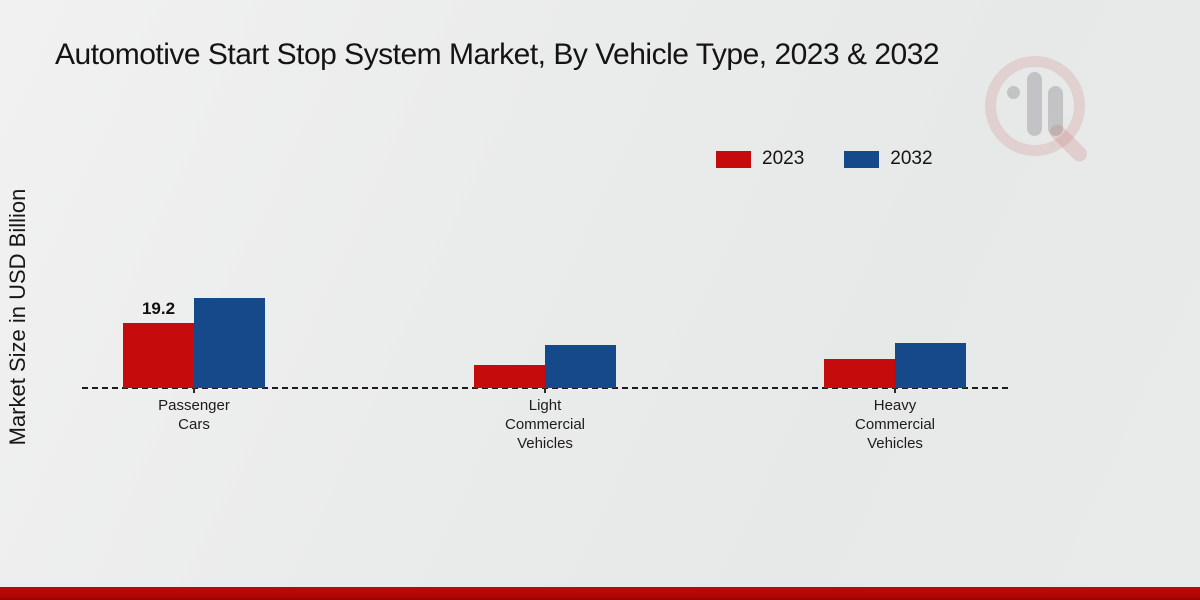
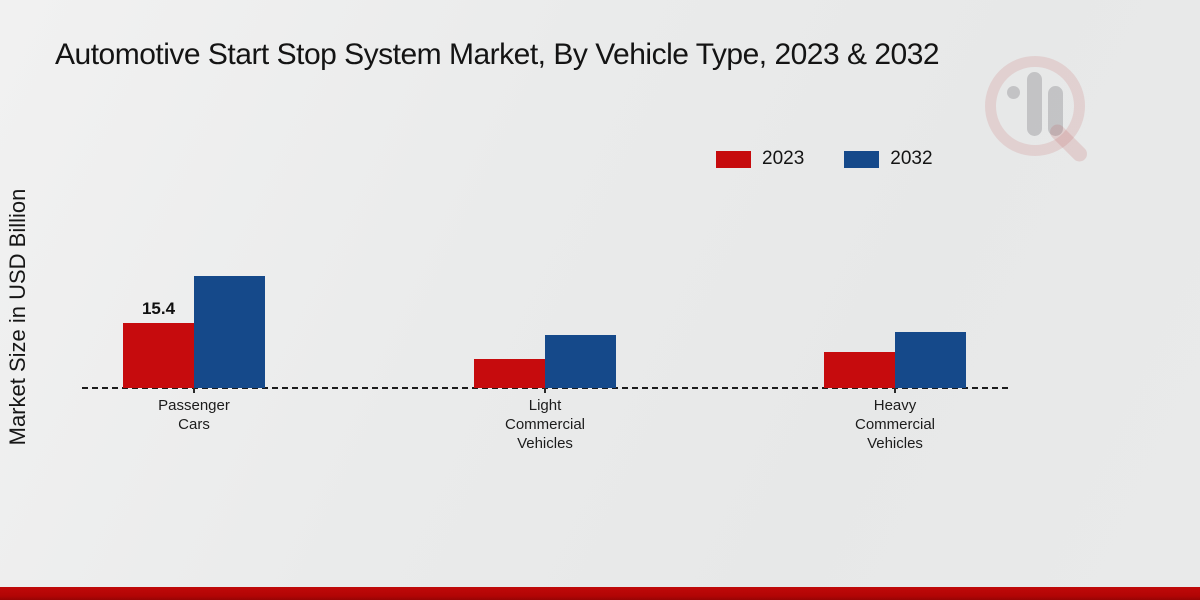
2023/Passenger Cars: 19.2 -> 15.4
